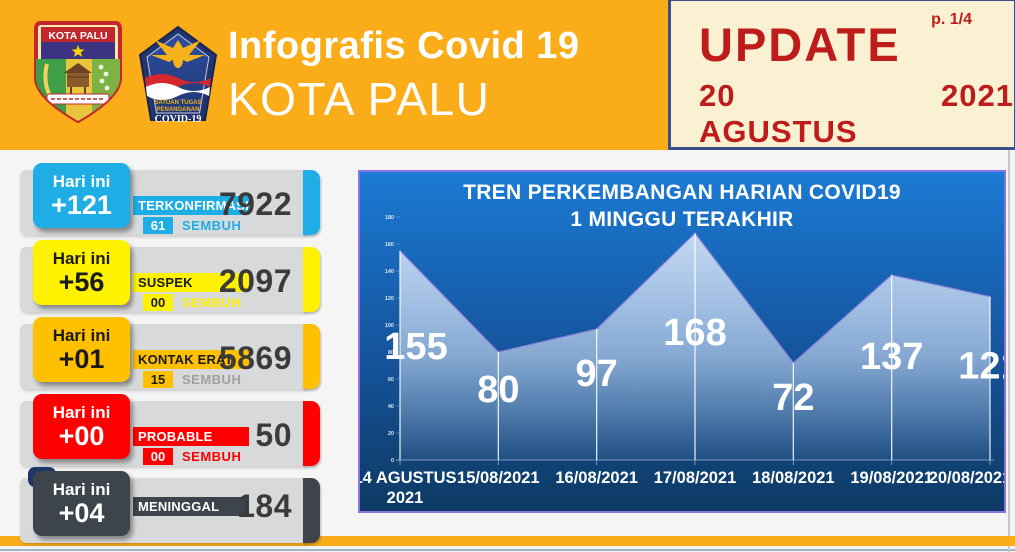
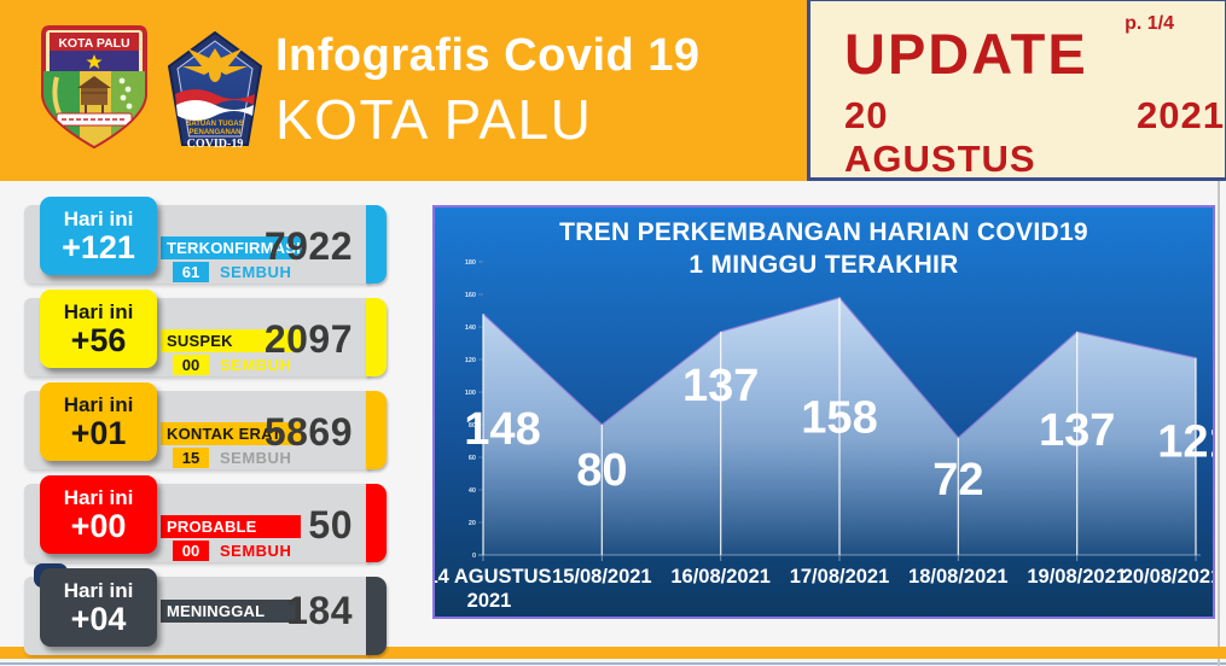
14 AGUSTUS 2021: 155 -> 148
16/08/2021: 97 -> 137
17/08/2021: 168 -> 158
